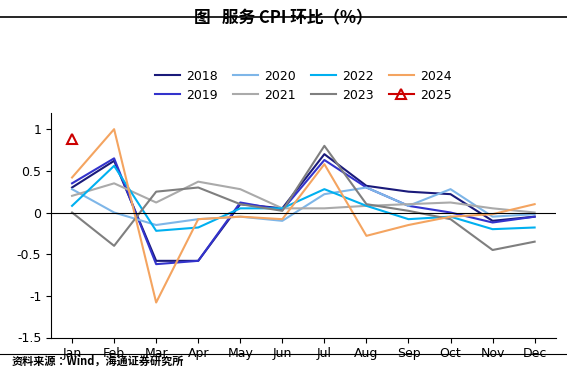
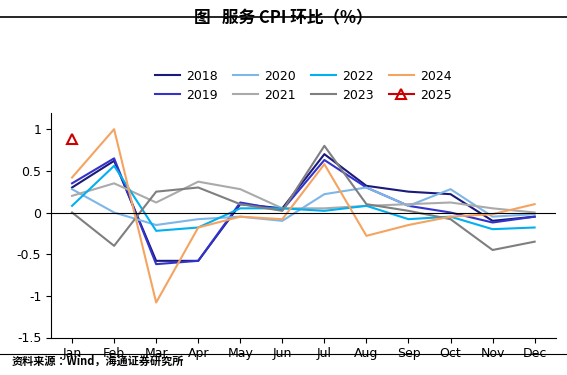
2024/Apr: -0.08 -> -0.18
2022/Jul: 0.28 -> 0.02
